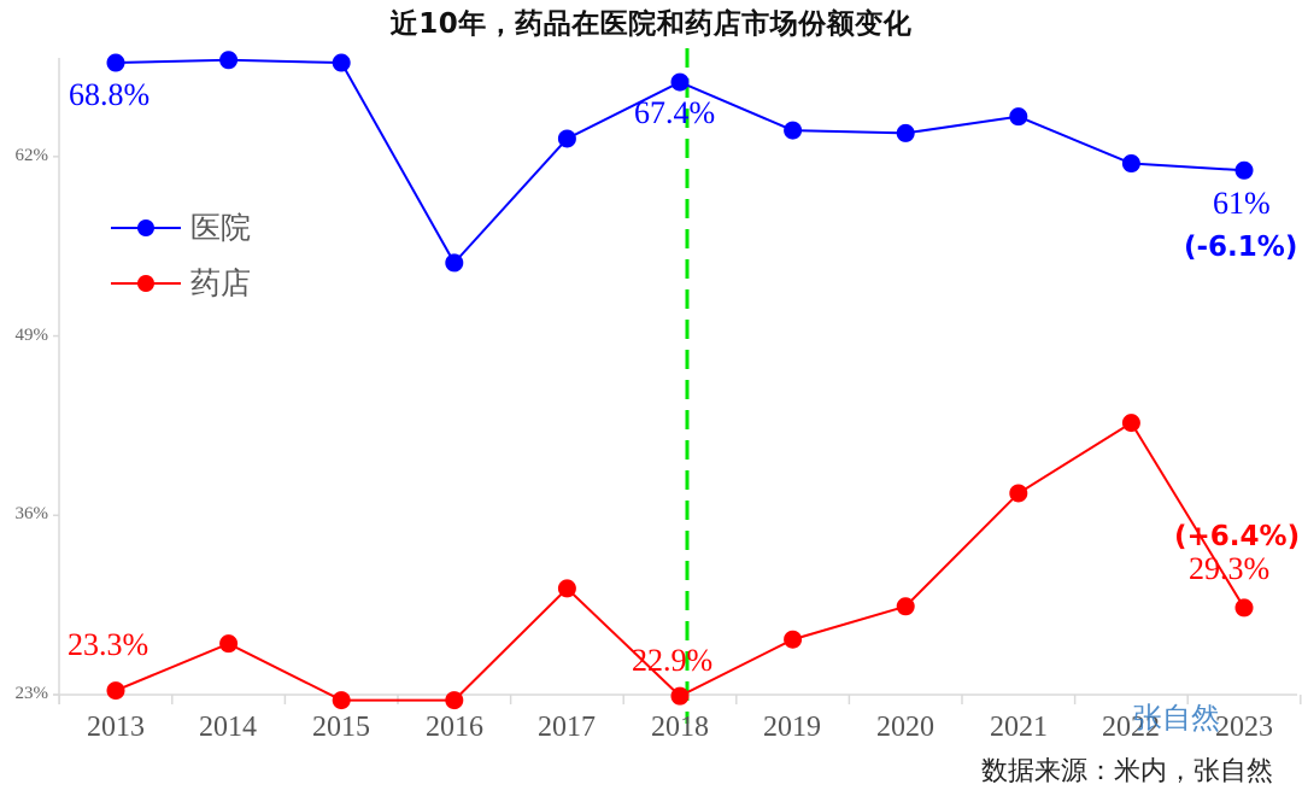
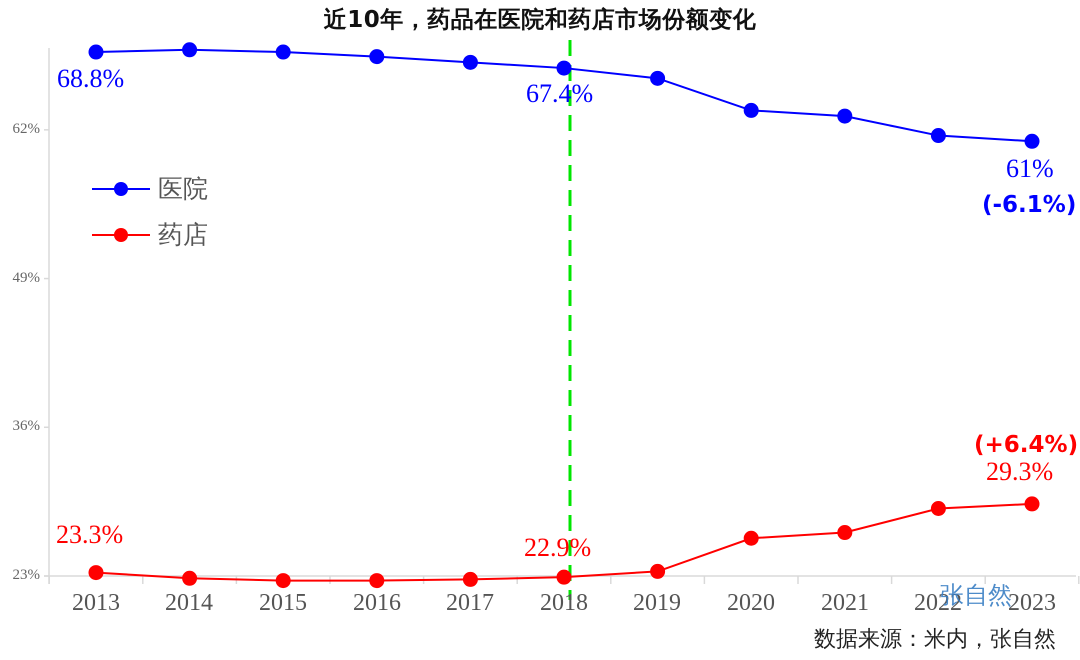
药店/2014: 26.7% -> 22.8%
医院/2016: 54.3% -> 68.4%
医院/2017: 63.3% -> 67.9%
药店/2017: 30.7% -> 22.7%
医院/2019: 63.9% -> 66.5%
药店/2019: 27.0% -> 23.4%
药店/2020: 29.4% -> 26.3%
医院/2021: 64.9% -> 63.2%
药店/2021: 37.6% -> 26.8%
药店/2022: 42.7% -> 28.9%
